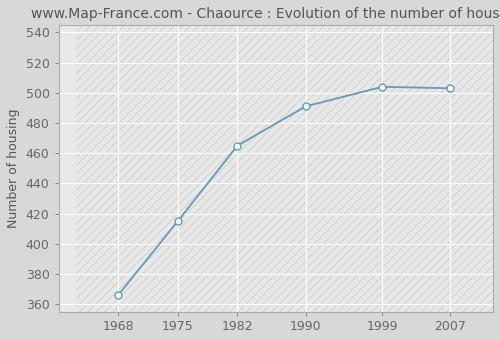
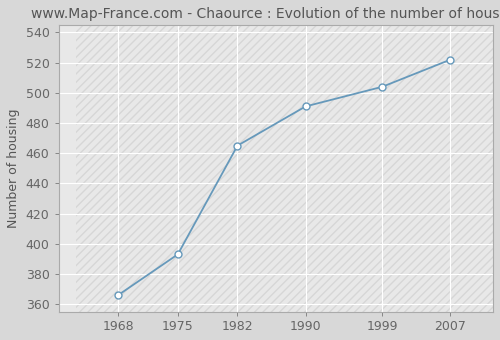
1975: 415 -> 393
2007: 503 -> 522
